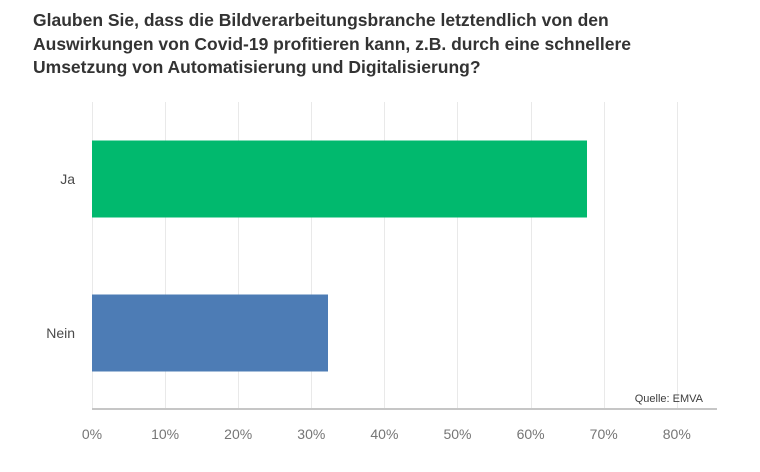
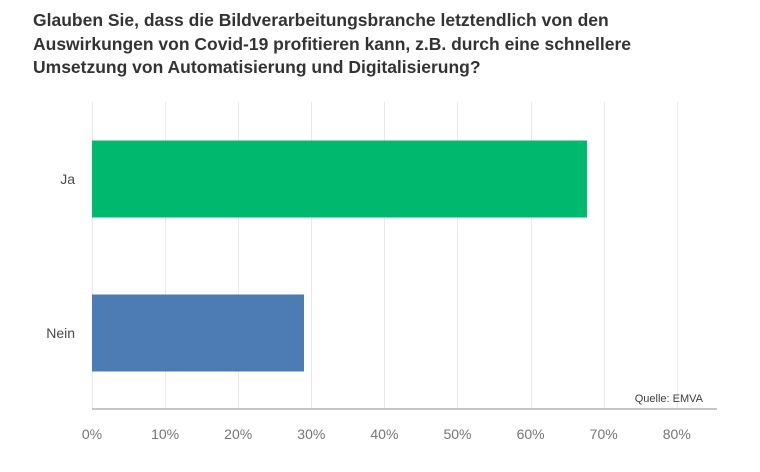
Nein: 32% -> 29%
